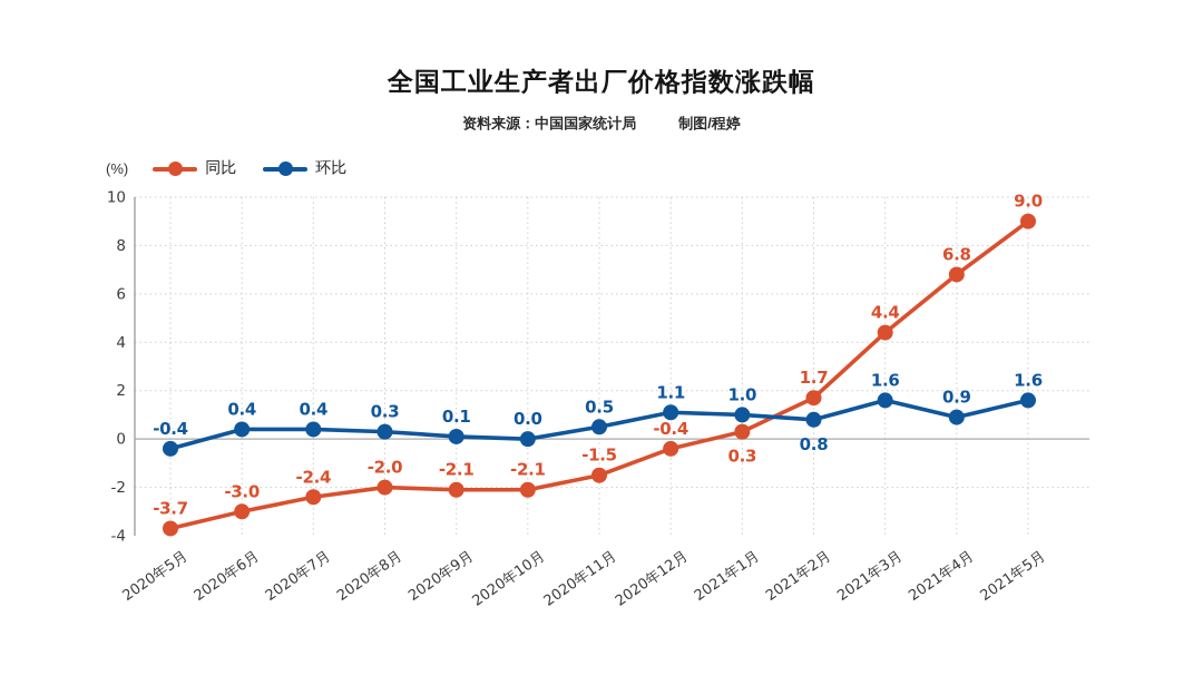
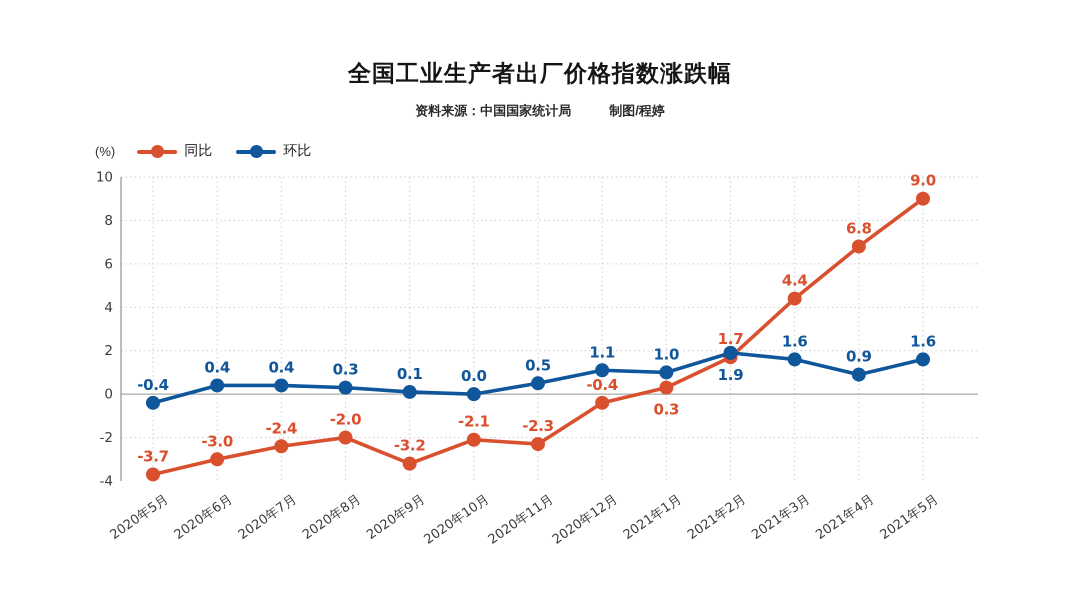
同比/2020年9月: -2.1 -> -3.2
同比/2020年11月: -1.5 -> -2.3
环比/2021年2月: 0.8 -> 1.9
